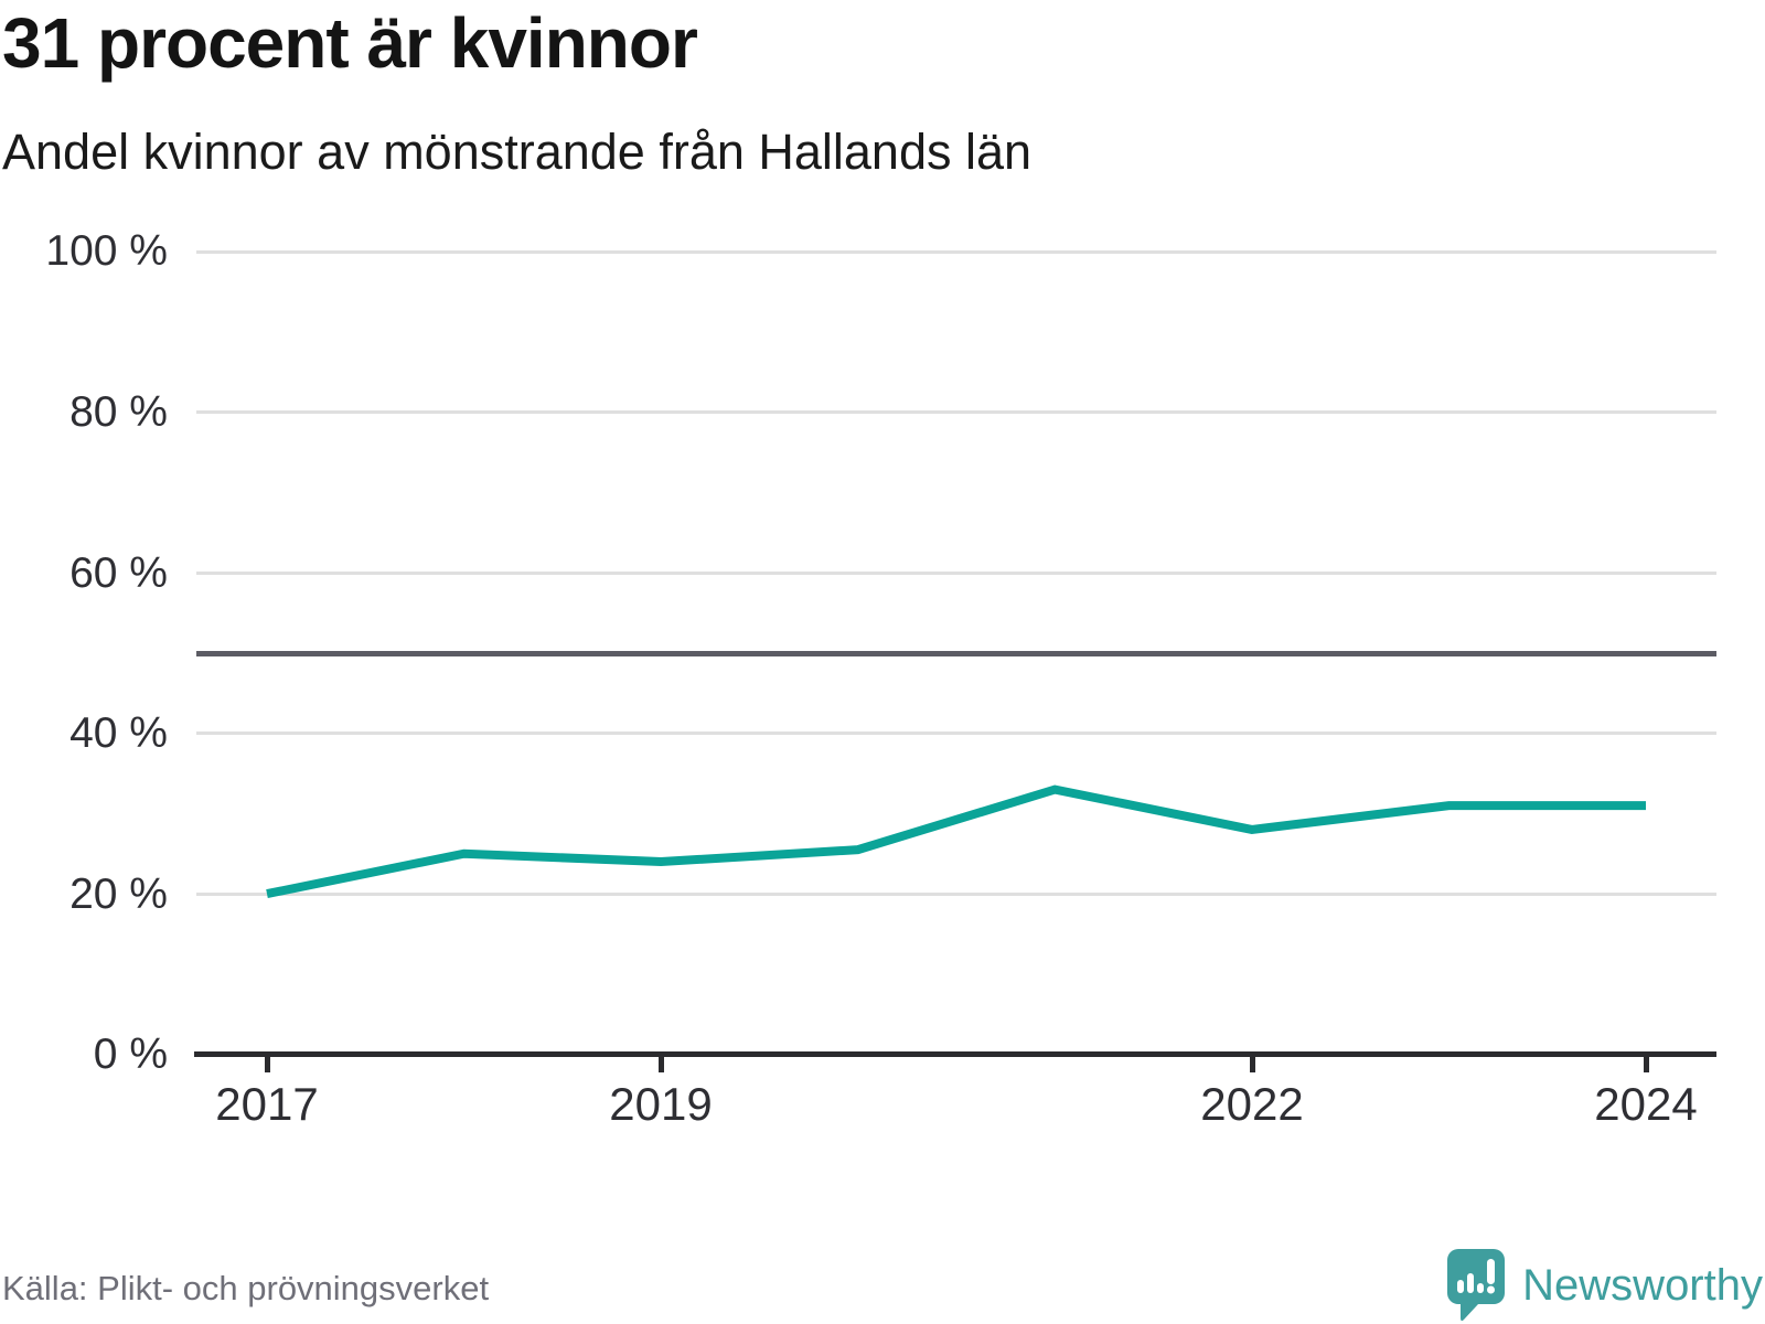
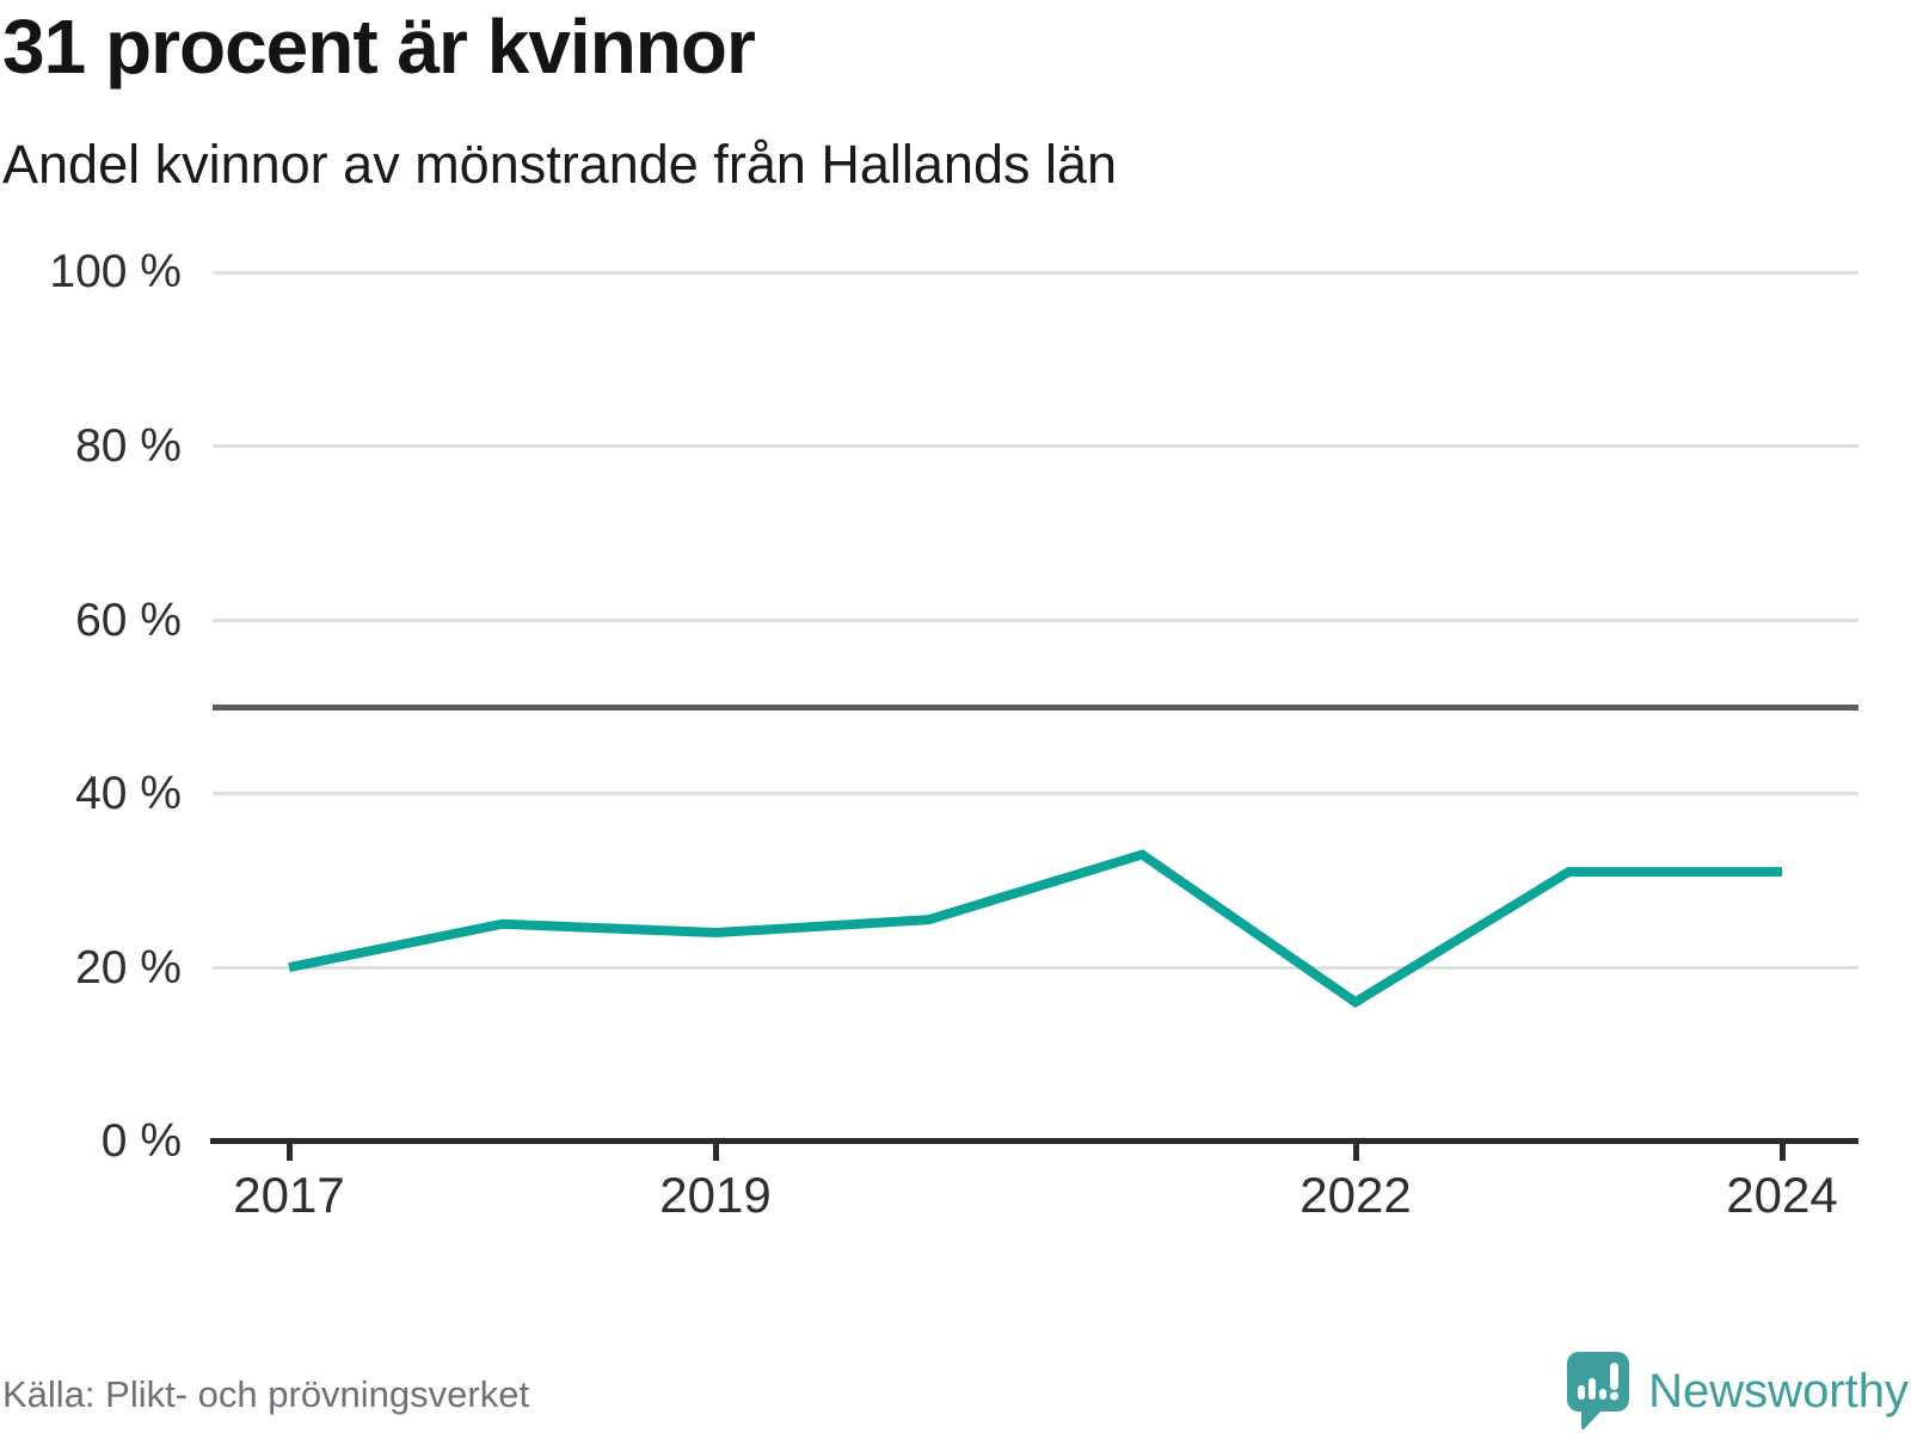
2022: 28% -> 16%
